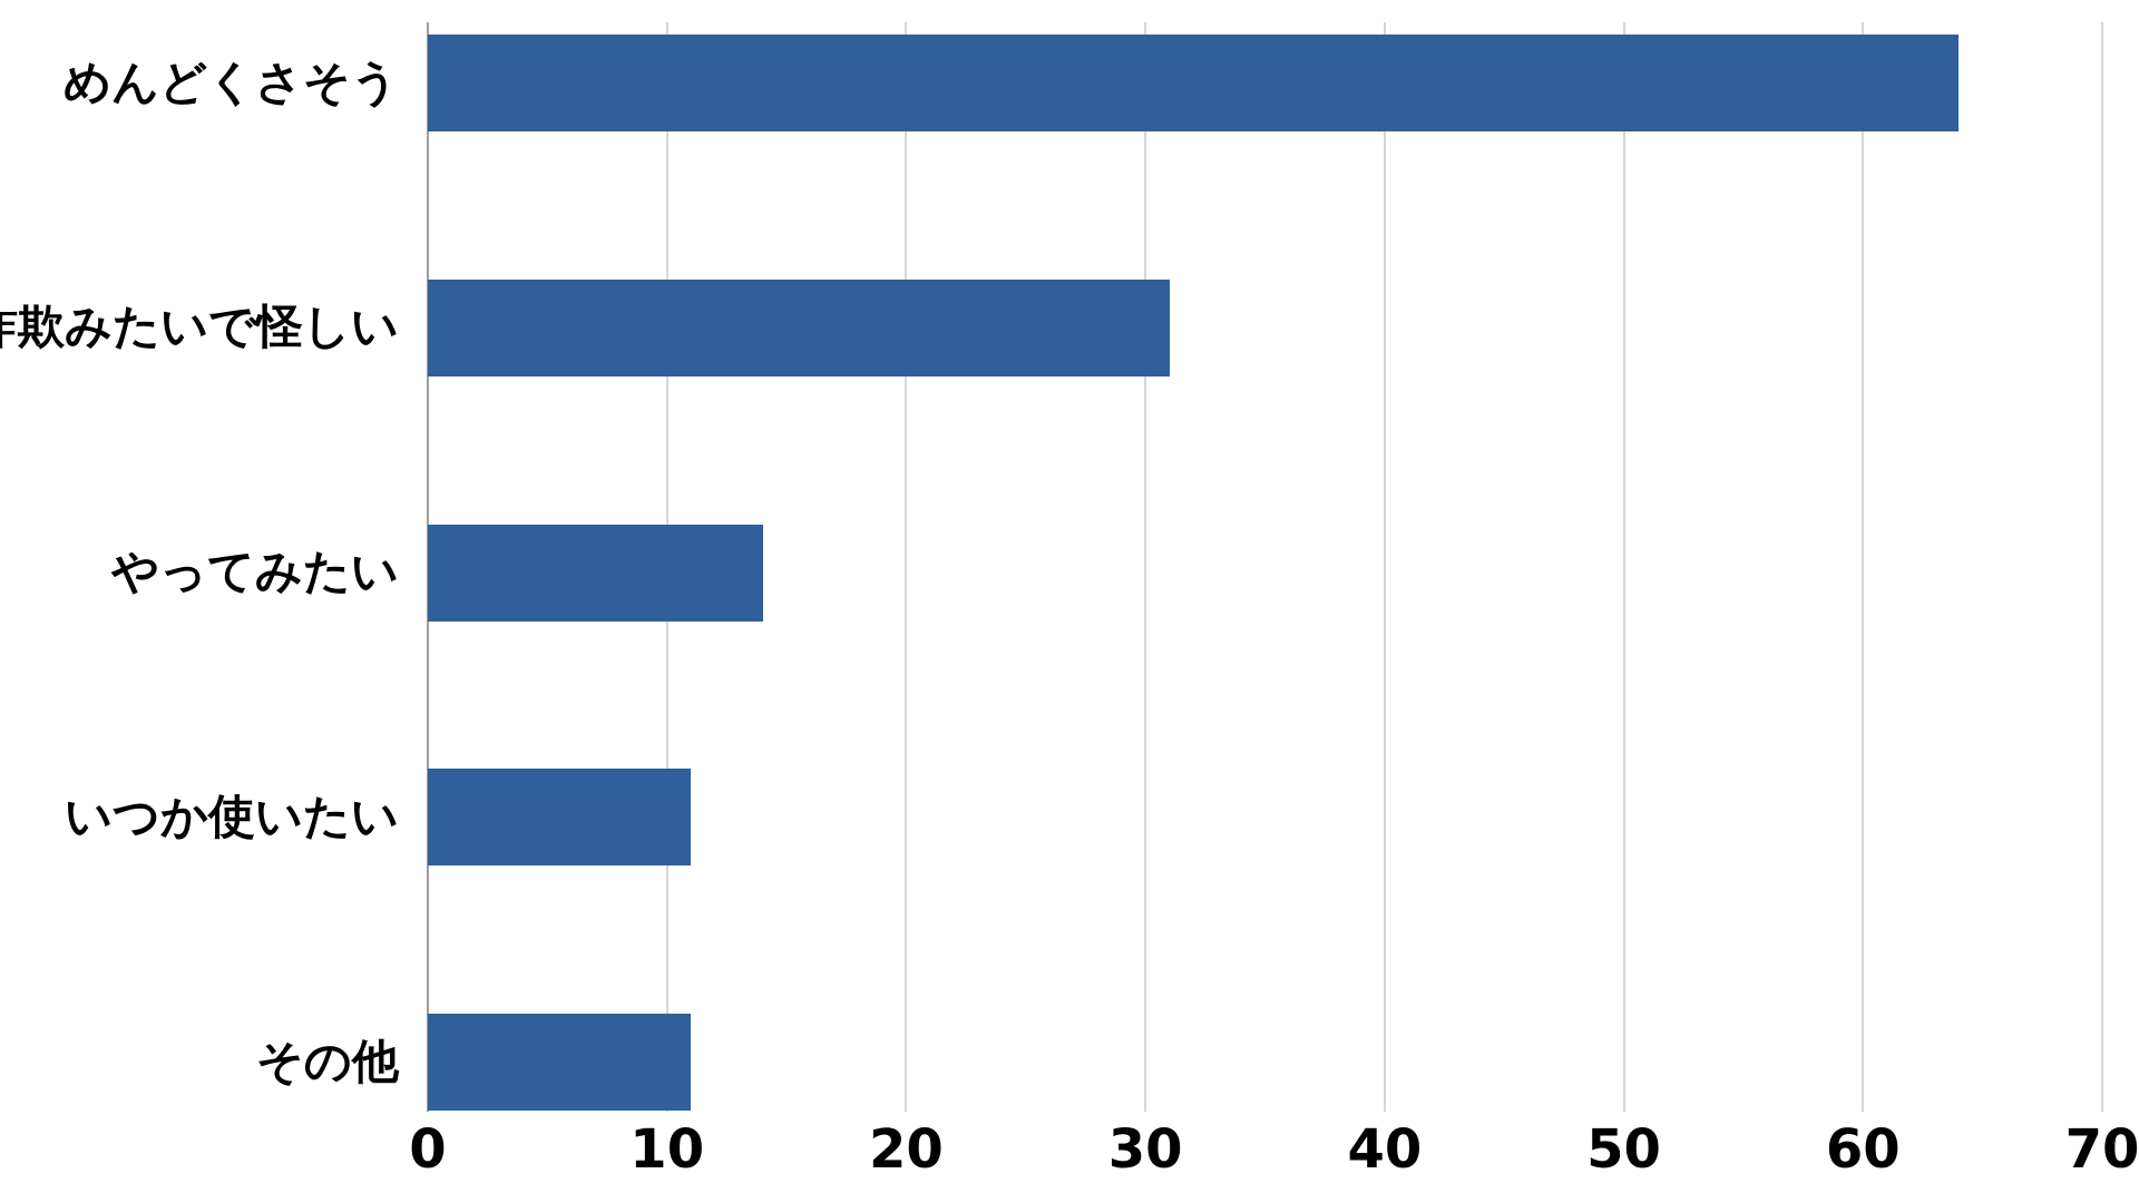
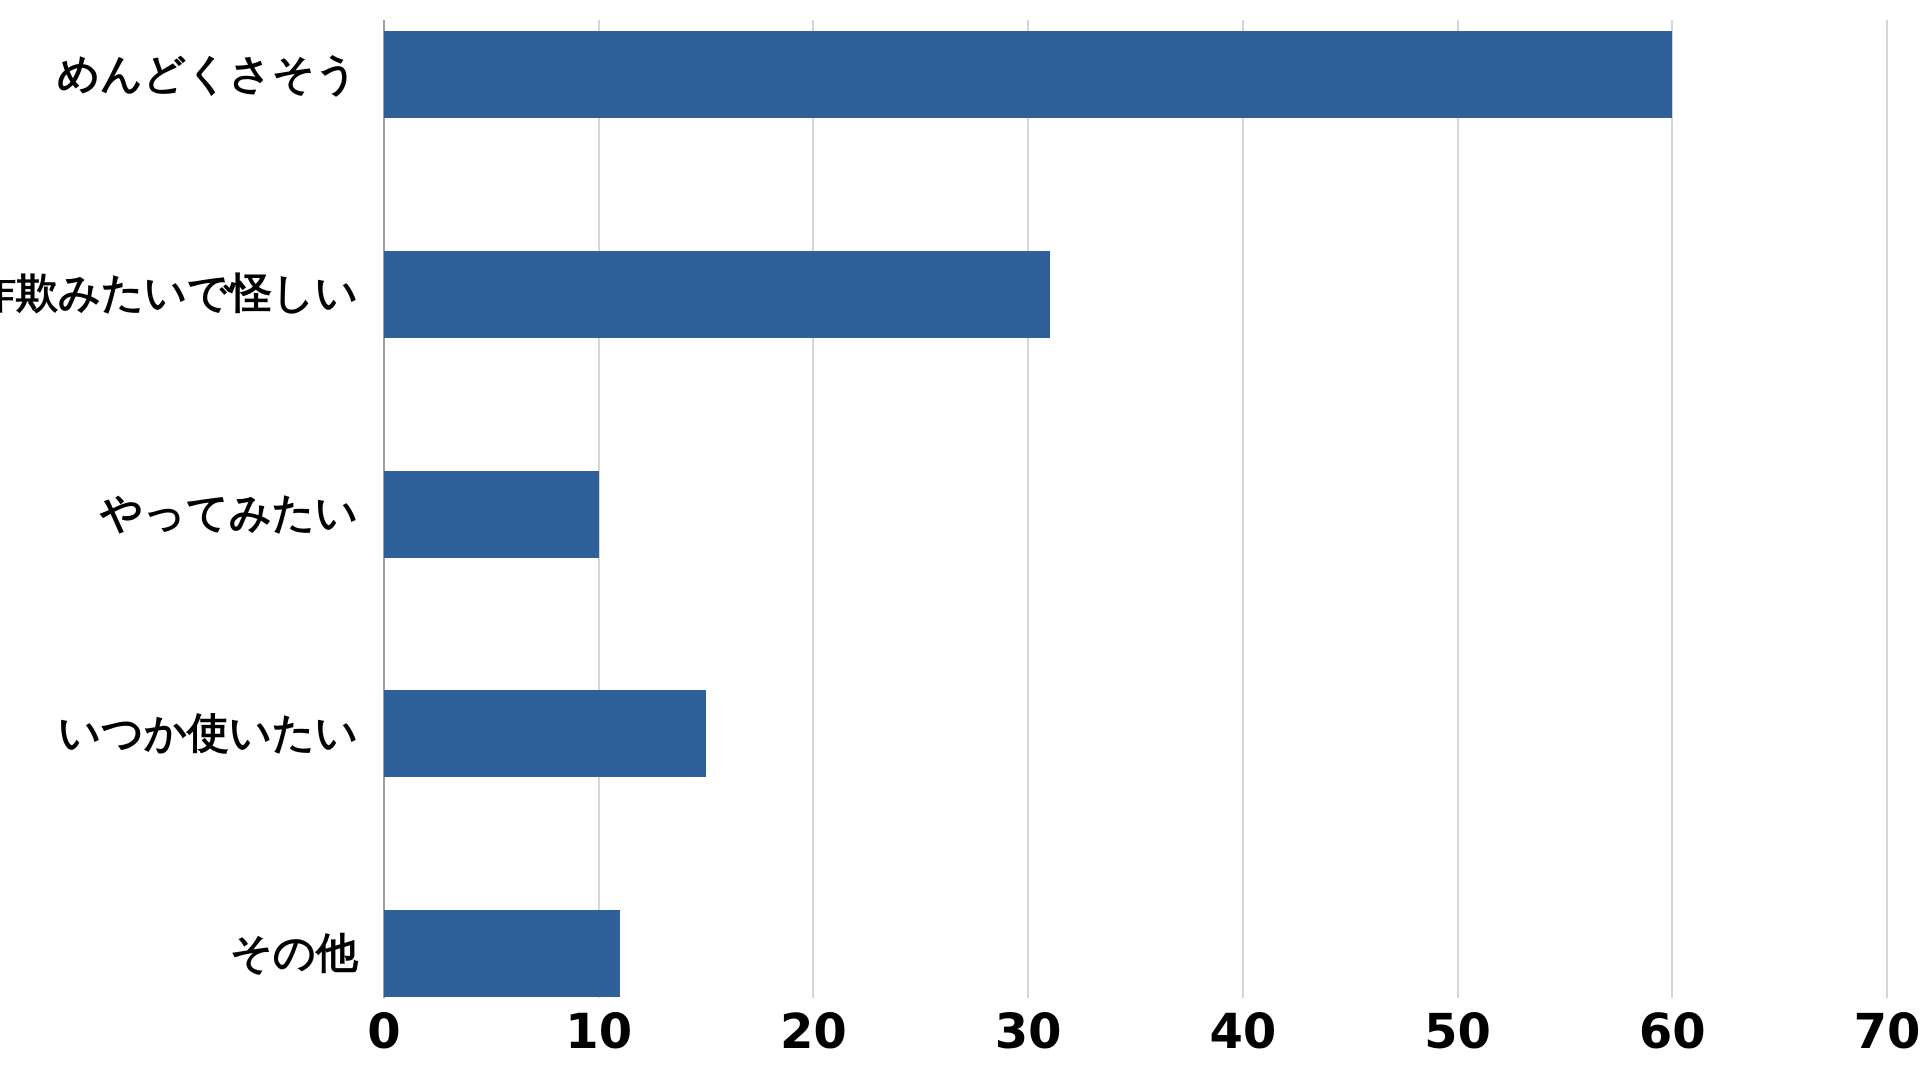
めんどくさそう: 64 -> 60
やってみたい: 14 -> 10
いつか使いたい: 11 -> 15
